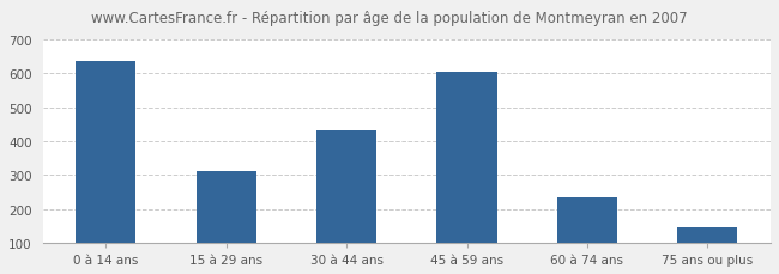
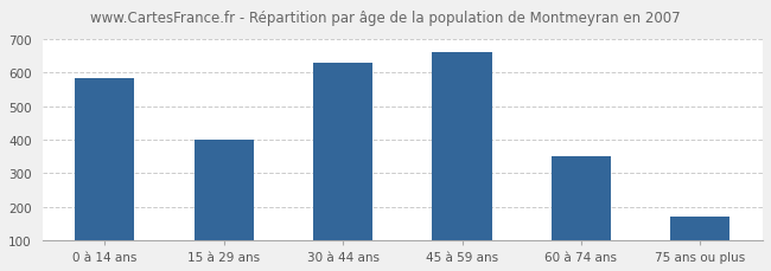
0 à 14 ans: 635 -> 585
15 à 29 ans: 310 -> 400
30 à 44 ans: 430 -> 630
45 à 59 ans: 605 -> 660
60 à 74 ans: 235 -> 350
75 ans ou plus: 145 -> 170
